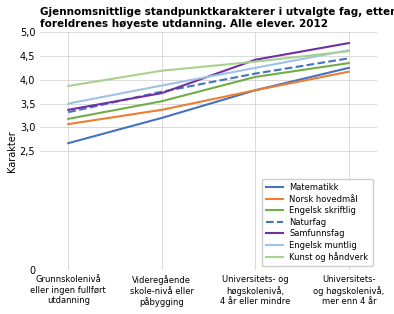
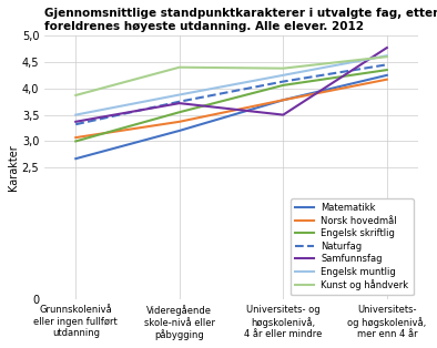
Engelsk skriftlig/Grunnskolenivå eller ingen fullført utdanning: 3,18 -> 3,00
Kunst og håndverk/Videregående skole-nivå eller påbygging: 4,19 -> 4,40
Samfunnsfag/Universitets- og høgskolenivå, 4 år eller mindre: 4,42 -> 3,50
